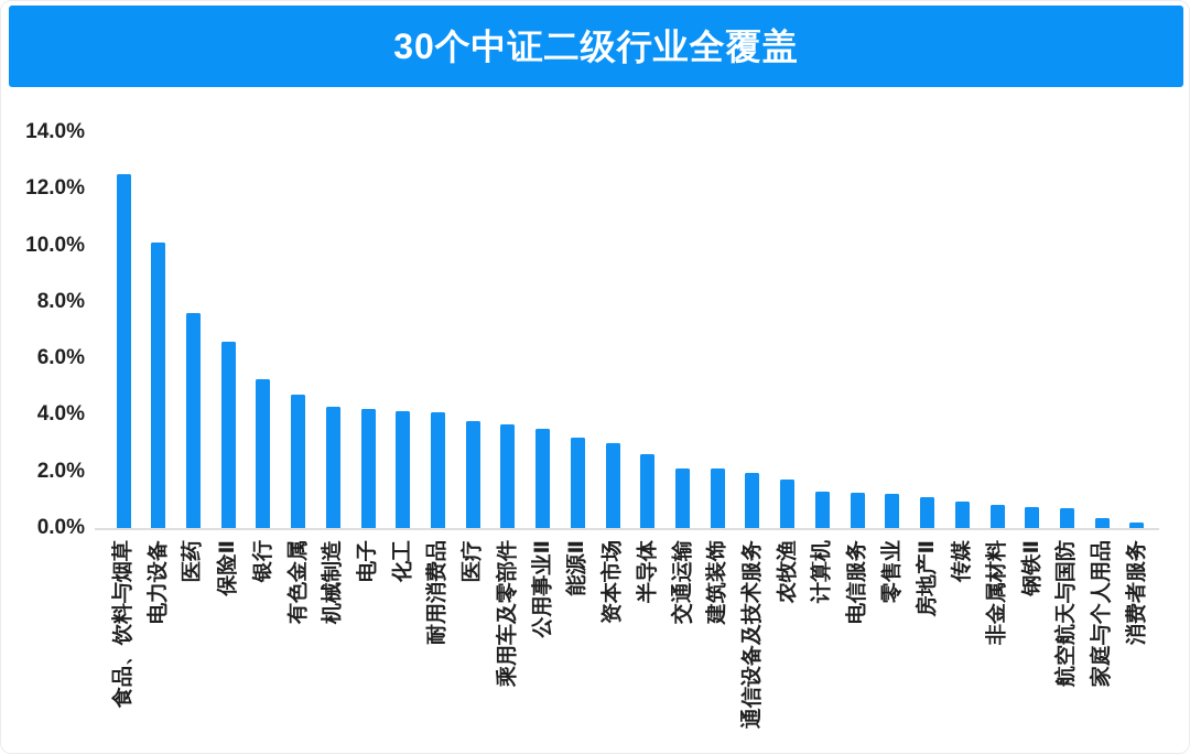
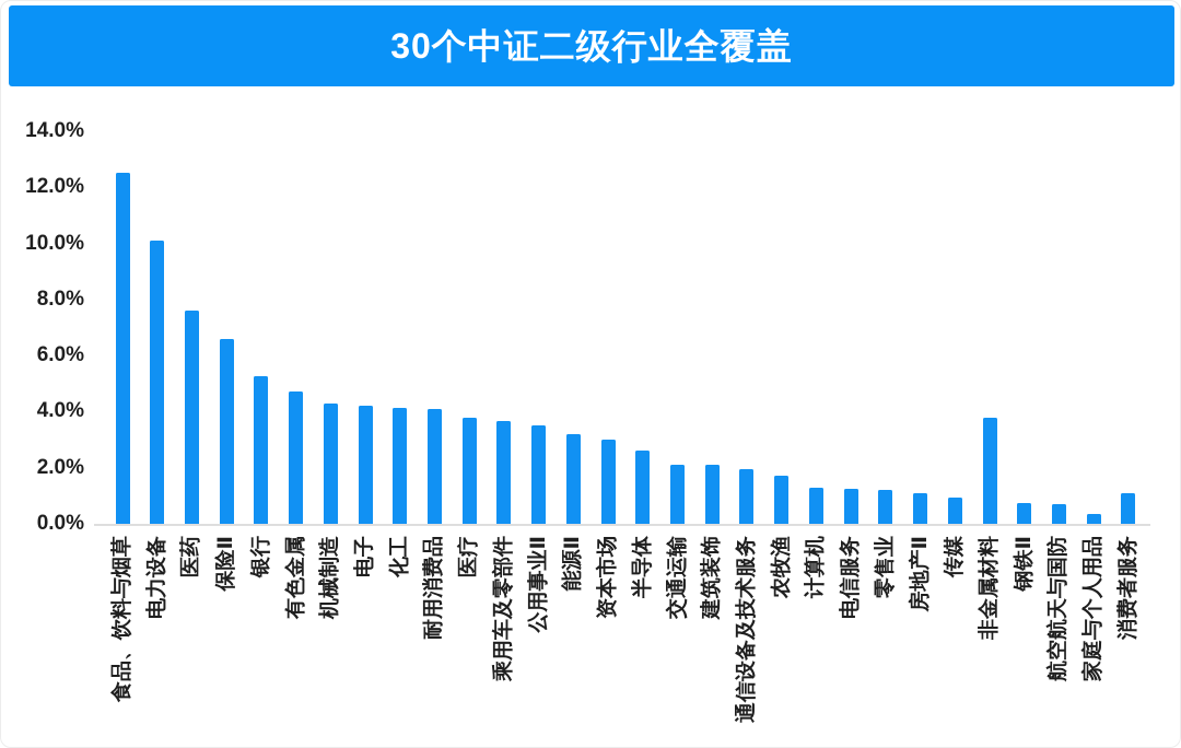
非金属材料: 0.8% -> 3.8%
消费者服务: 0.2% -> 1.1%
